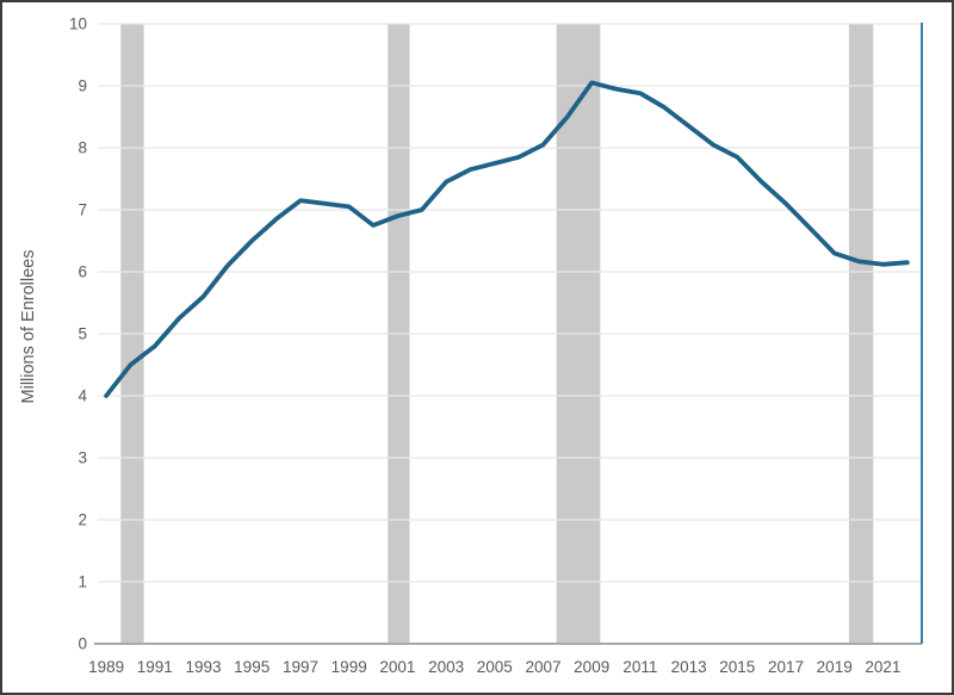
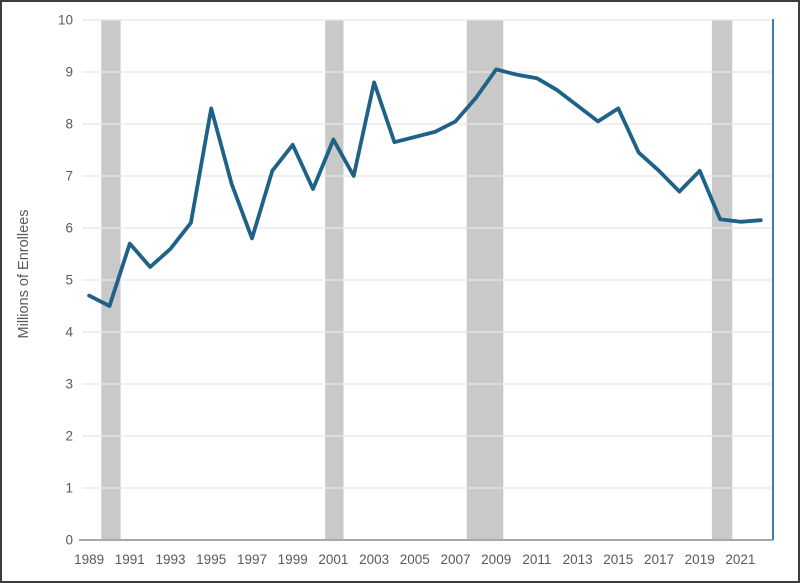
1989: 4.0 -> 4.7
1991: 4.8 -> 5.7
1995: 6.5 -> 8.3
1997: 7.2 -> 5.8
1999: 7.0 -> 7.6
2001: 6.9 -> 7.7
2003: 7.5 -> 8.8
2015: 7.8 -> 8.3
2019: 6.3 -> 7.1
